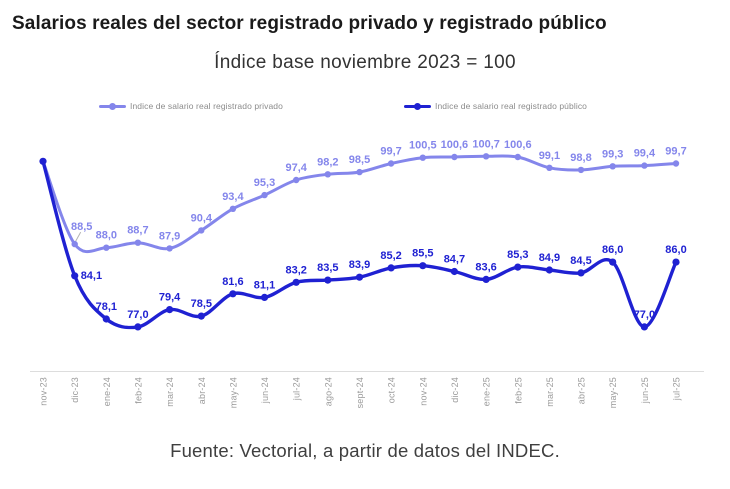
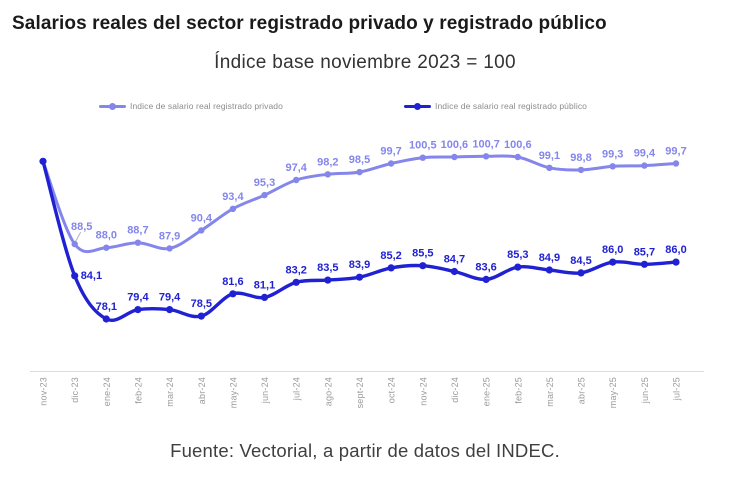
Indice de salario real registrado público/feb-24: 77,0 -> 79,4
Indice de salario real registrado público/jun-25: 77,0 -> 85,7
